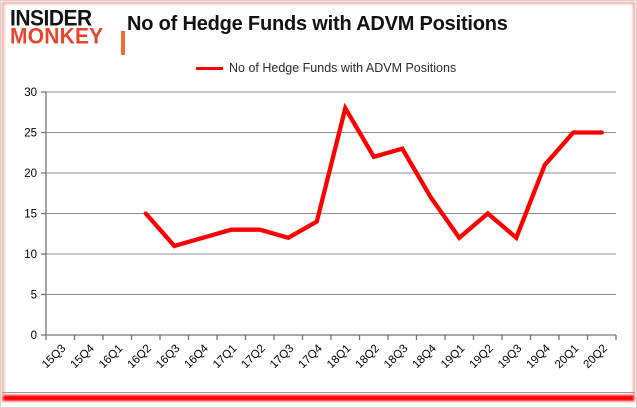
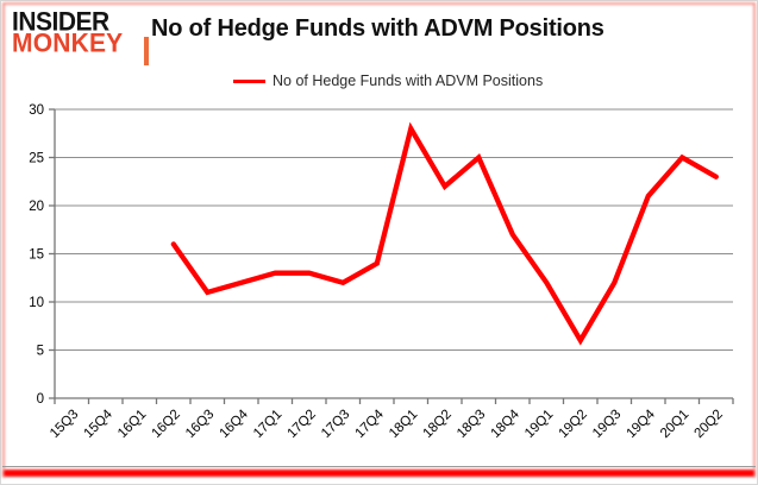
16Q2: 15 -> 16
18Q3: 23 -> 25
19Q2: 15 -> 6
20Q2: 25 -> 23
